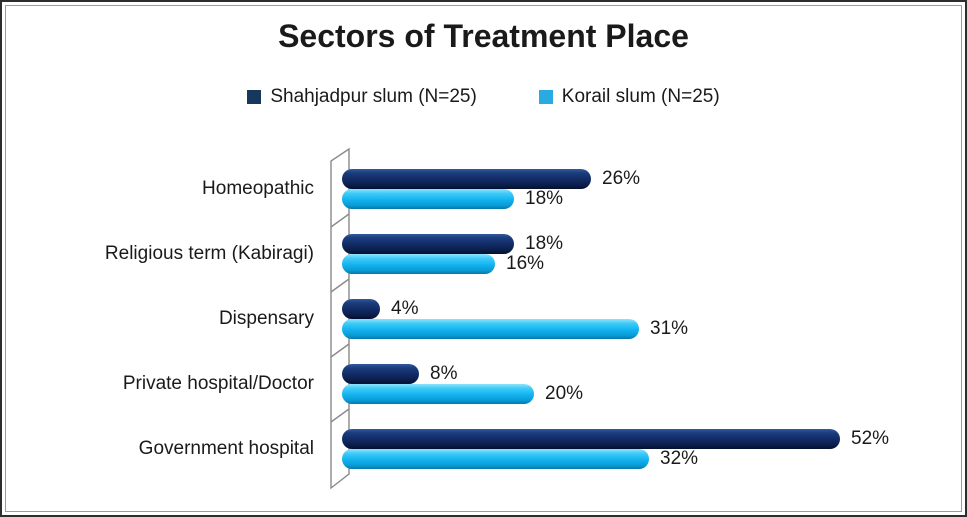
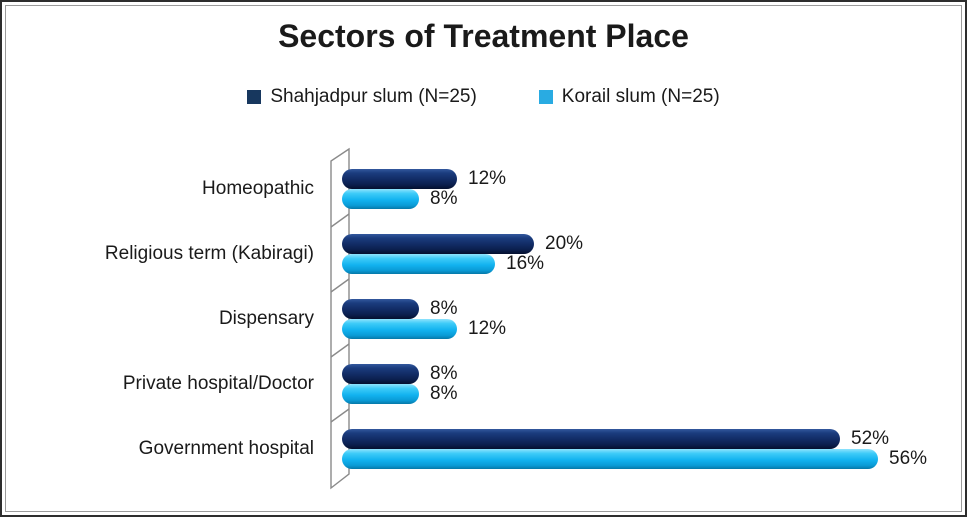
Shahjadpur slum (N=25)/Homeopathic: 26% -> 12%
Korail slum (N=25)/Homeopathic: 18% -> 8%
Shahjadpur slum (N=25)/Religious term (Kabiragi): 18% -> 20%
Shahjadpur slum (N=25)/Dispensary: 4% -> 8%
Korail slum (N=25)/Dispensary: 31% -> 12%
Korail slum (N=25)/Private hospital/Doctor: 20% -> 8%
Korail slum (N=25)/Government hospital: 32% -> 56%
